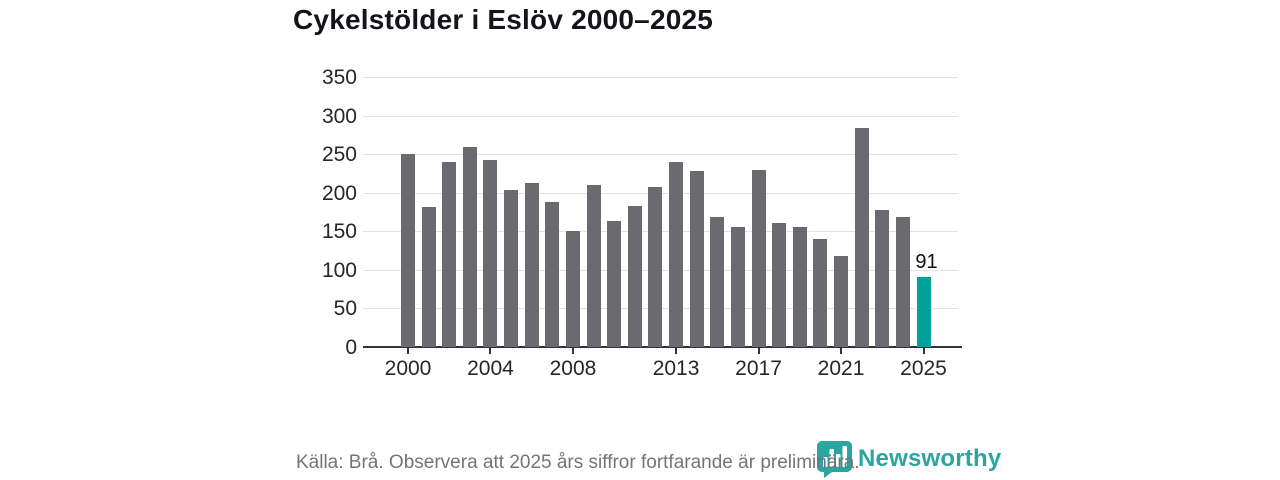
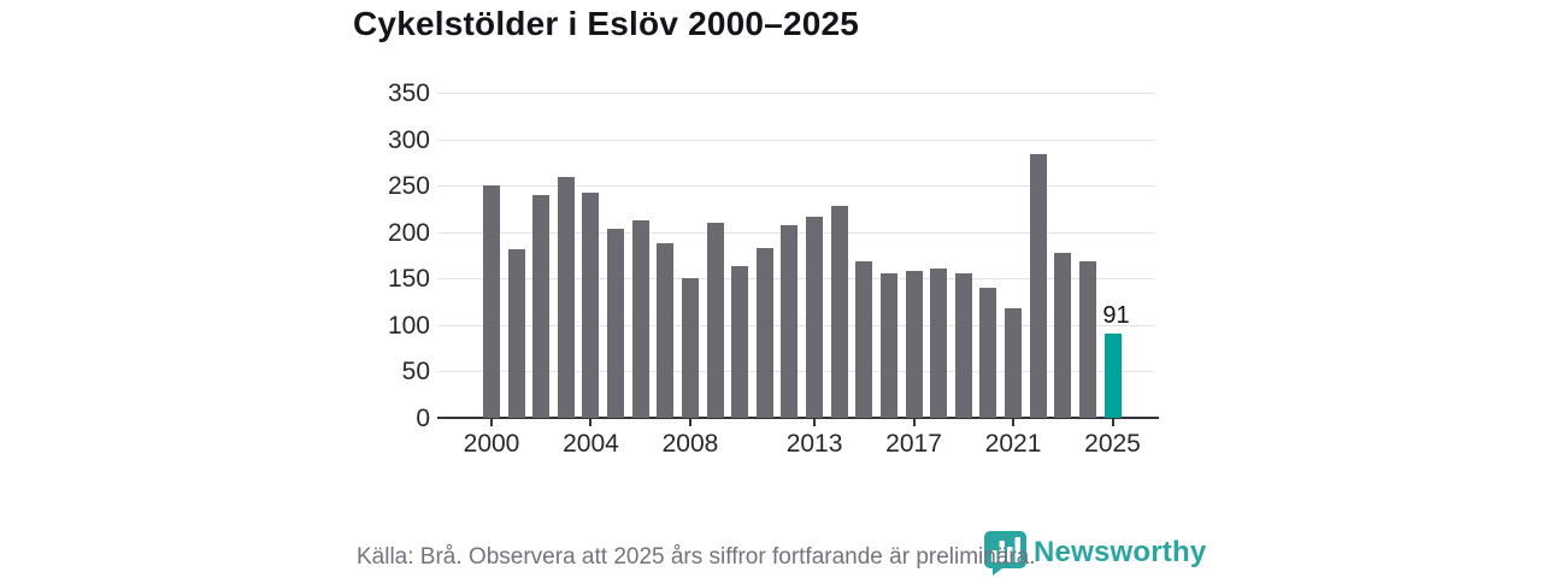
2013: 240 -> 220
2017: 230 -> 160
